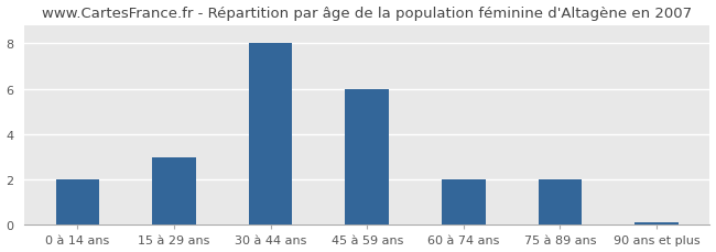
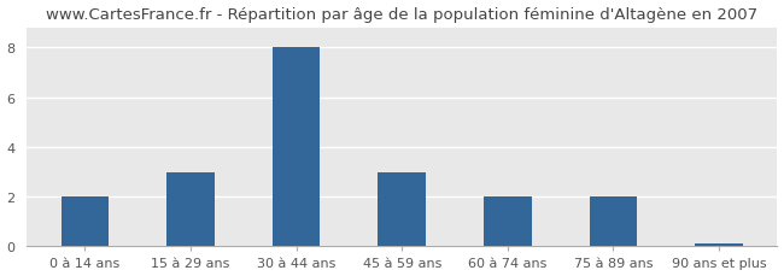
45 à 59 ans: 6.0 -> 3.0
